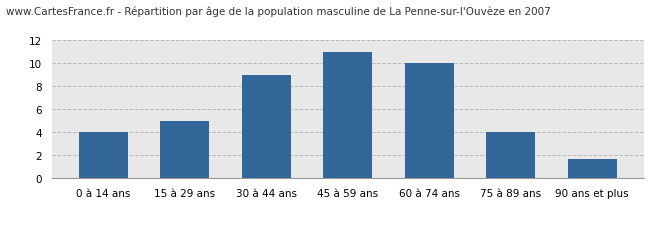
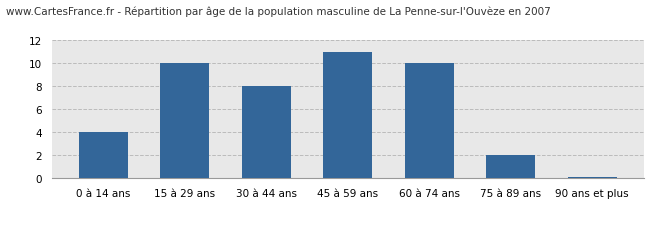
15 à 29 ans: 5.0 -> 10.0
30 à 44 ans: 9.0 -> 8.0
75 à 89 ans: 4.0 -> 2.0
90 ans et plus: 1.7 -> 0.1
